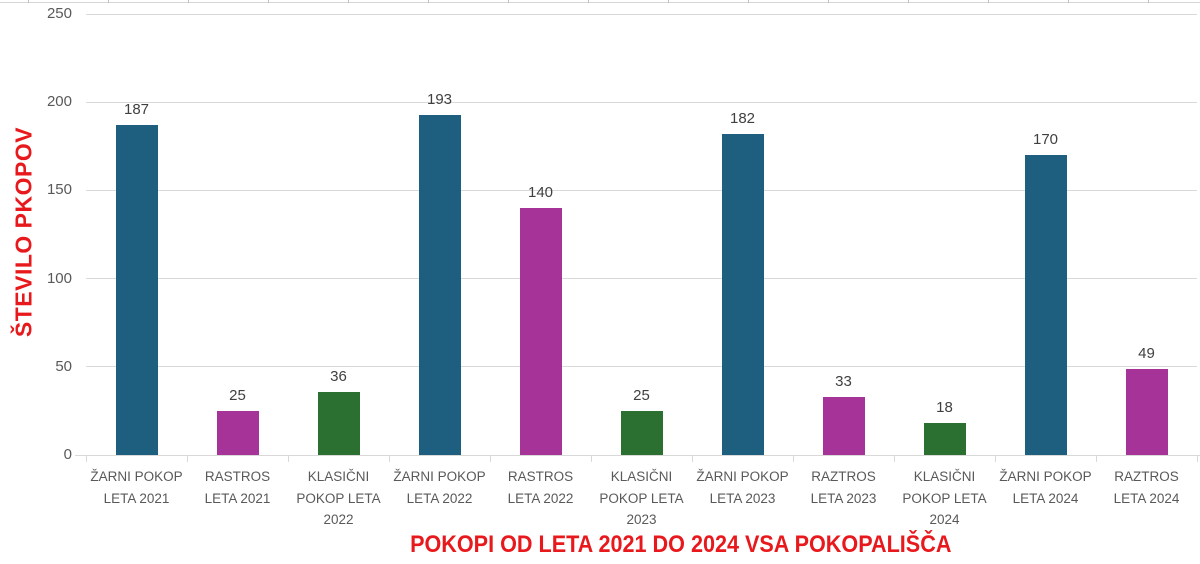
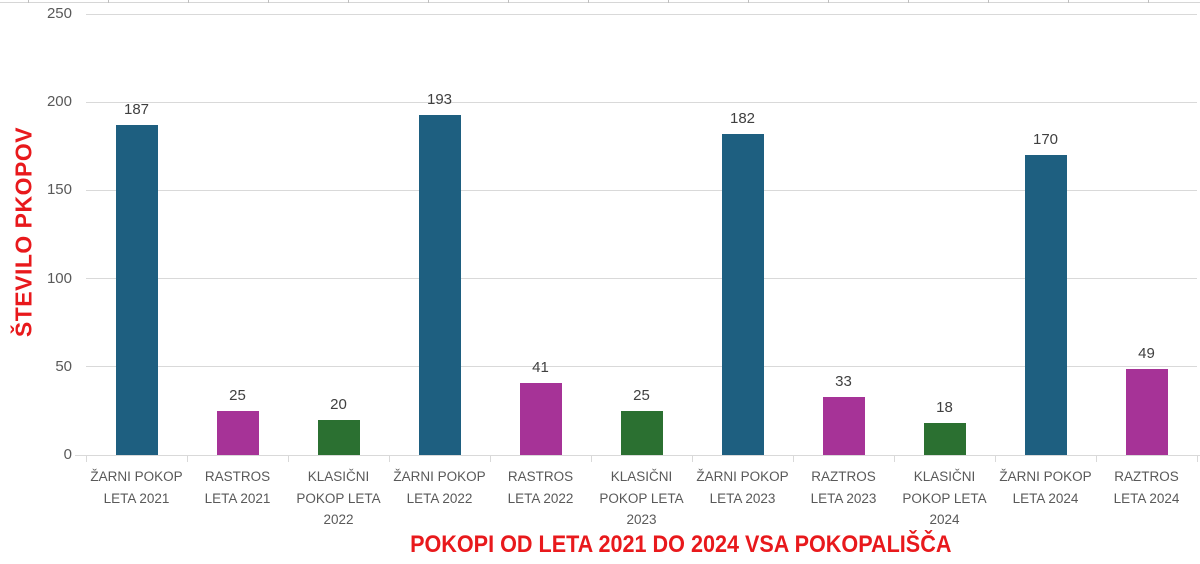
KLASIČNI POKOP LETA 2022: 36 -> 20
RASTROS LETA 2022: 140 -> 41
